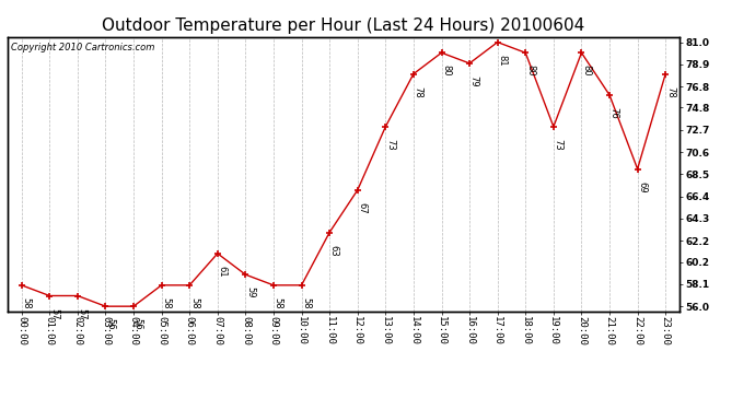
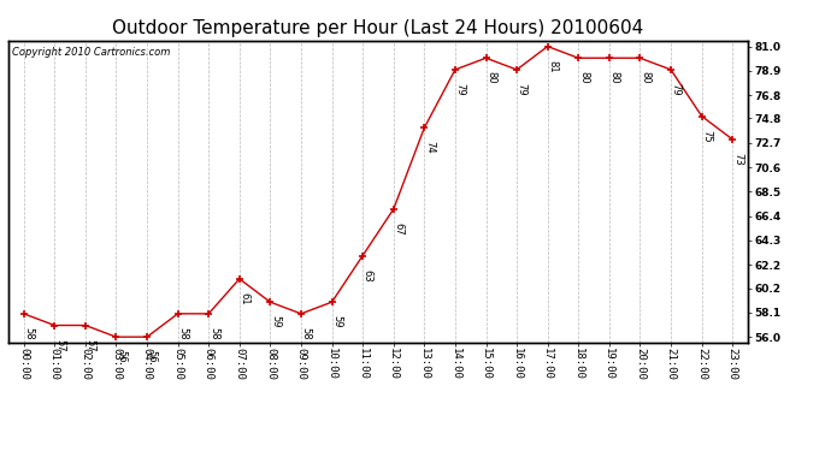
10:00: 58 -> 59
13:00: 73 -> 74
14:00: 78 -> 79
19:00: 73 -> 80
21:00: 76 -> 79
22:00: 69 -> 75
23:00: 78 -> 73
